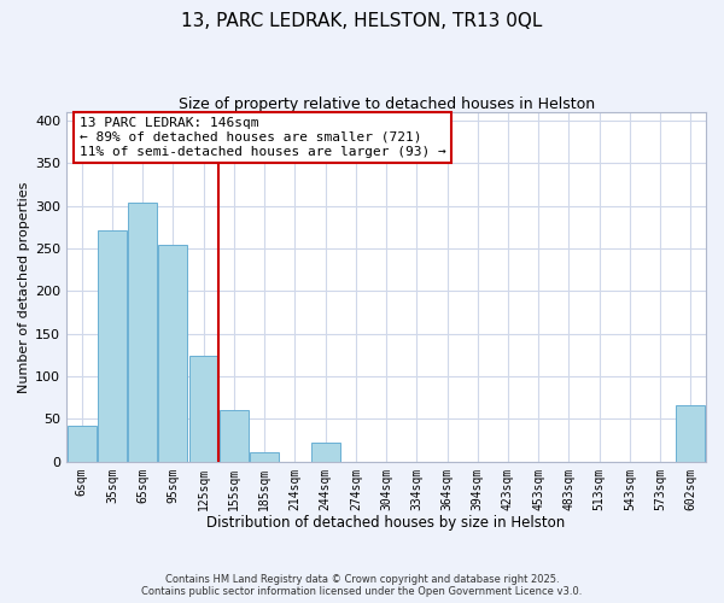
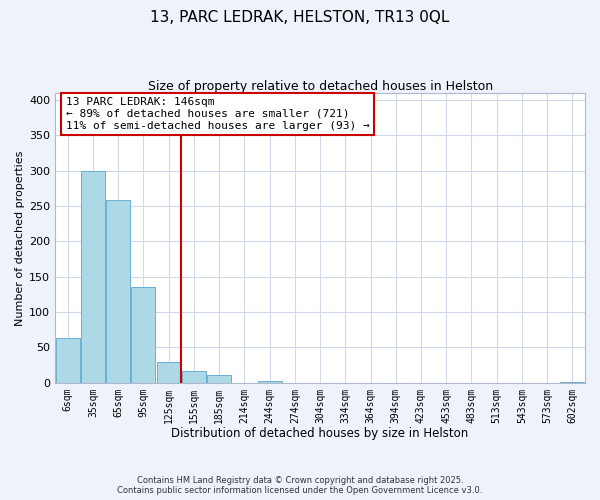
6sqm: 42 -> 63
35sqm: 272 -> 300
65sqm: 304 -> 258
95sqm: 254 -> 135
125sqm: 124 -> 30
155sqm: 60 -> 17
244sqm: 22 -> 3
602sqm: 66 -> 1
